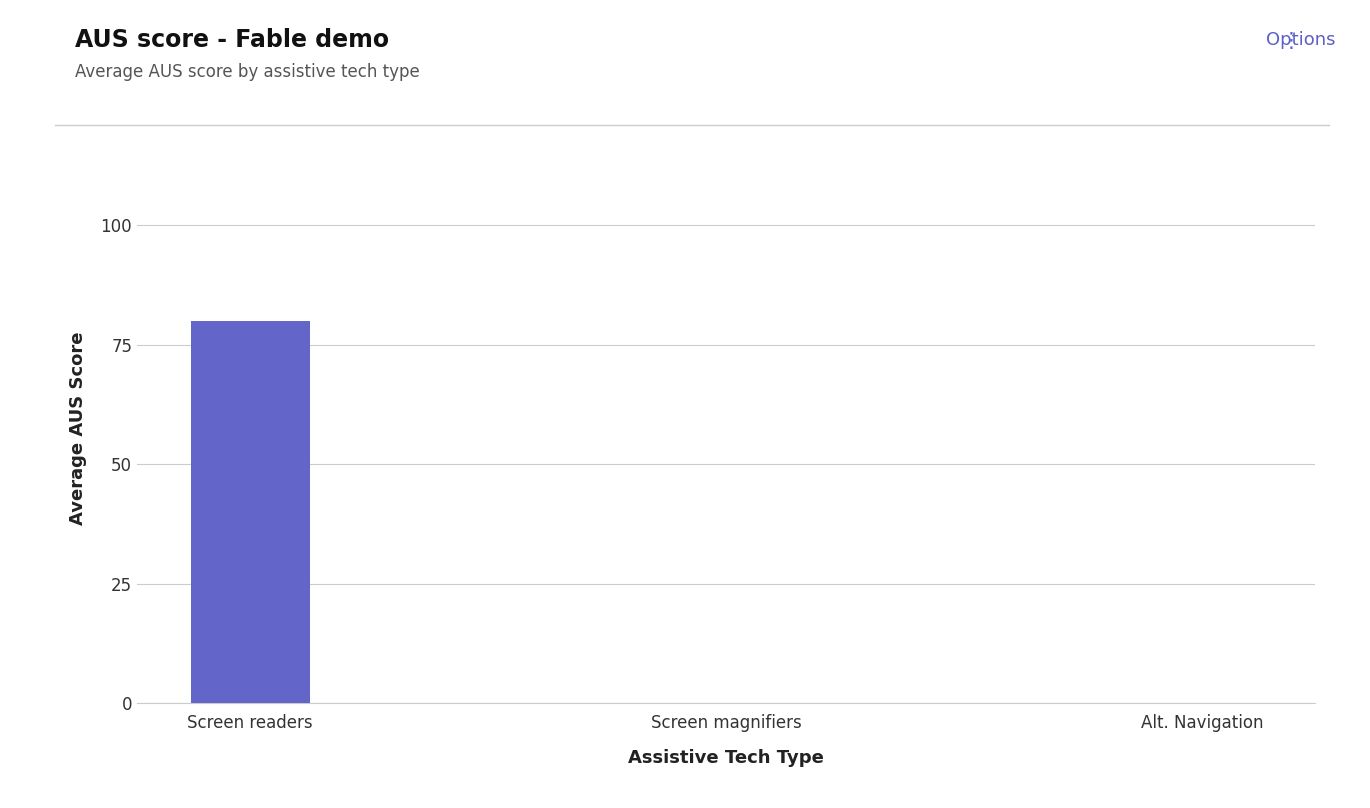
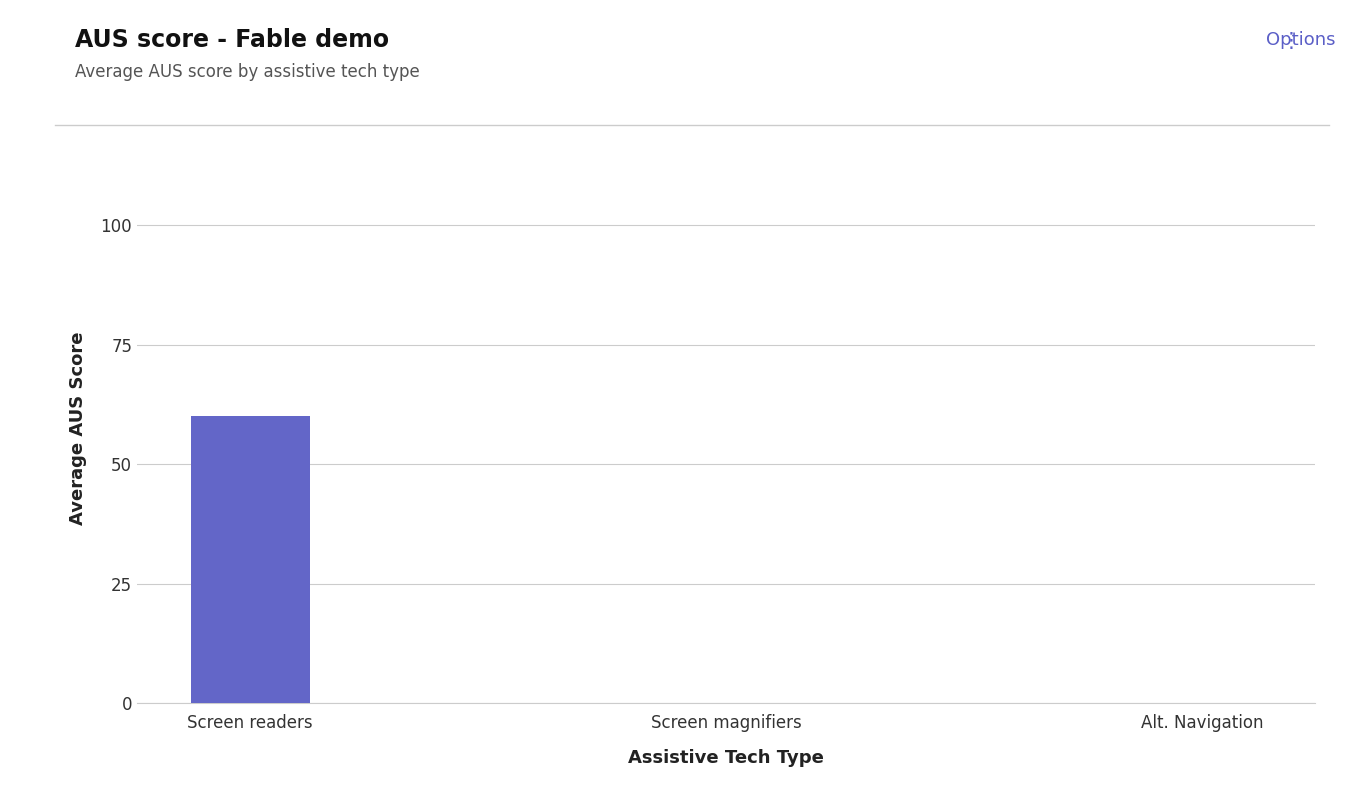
Screen readers: 80 -> 60
